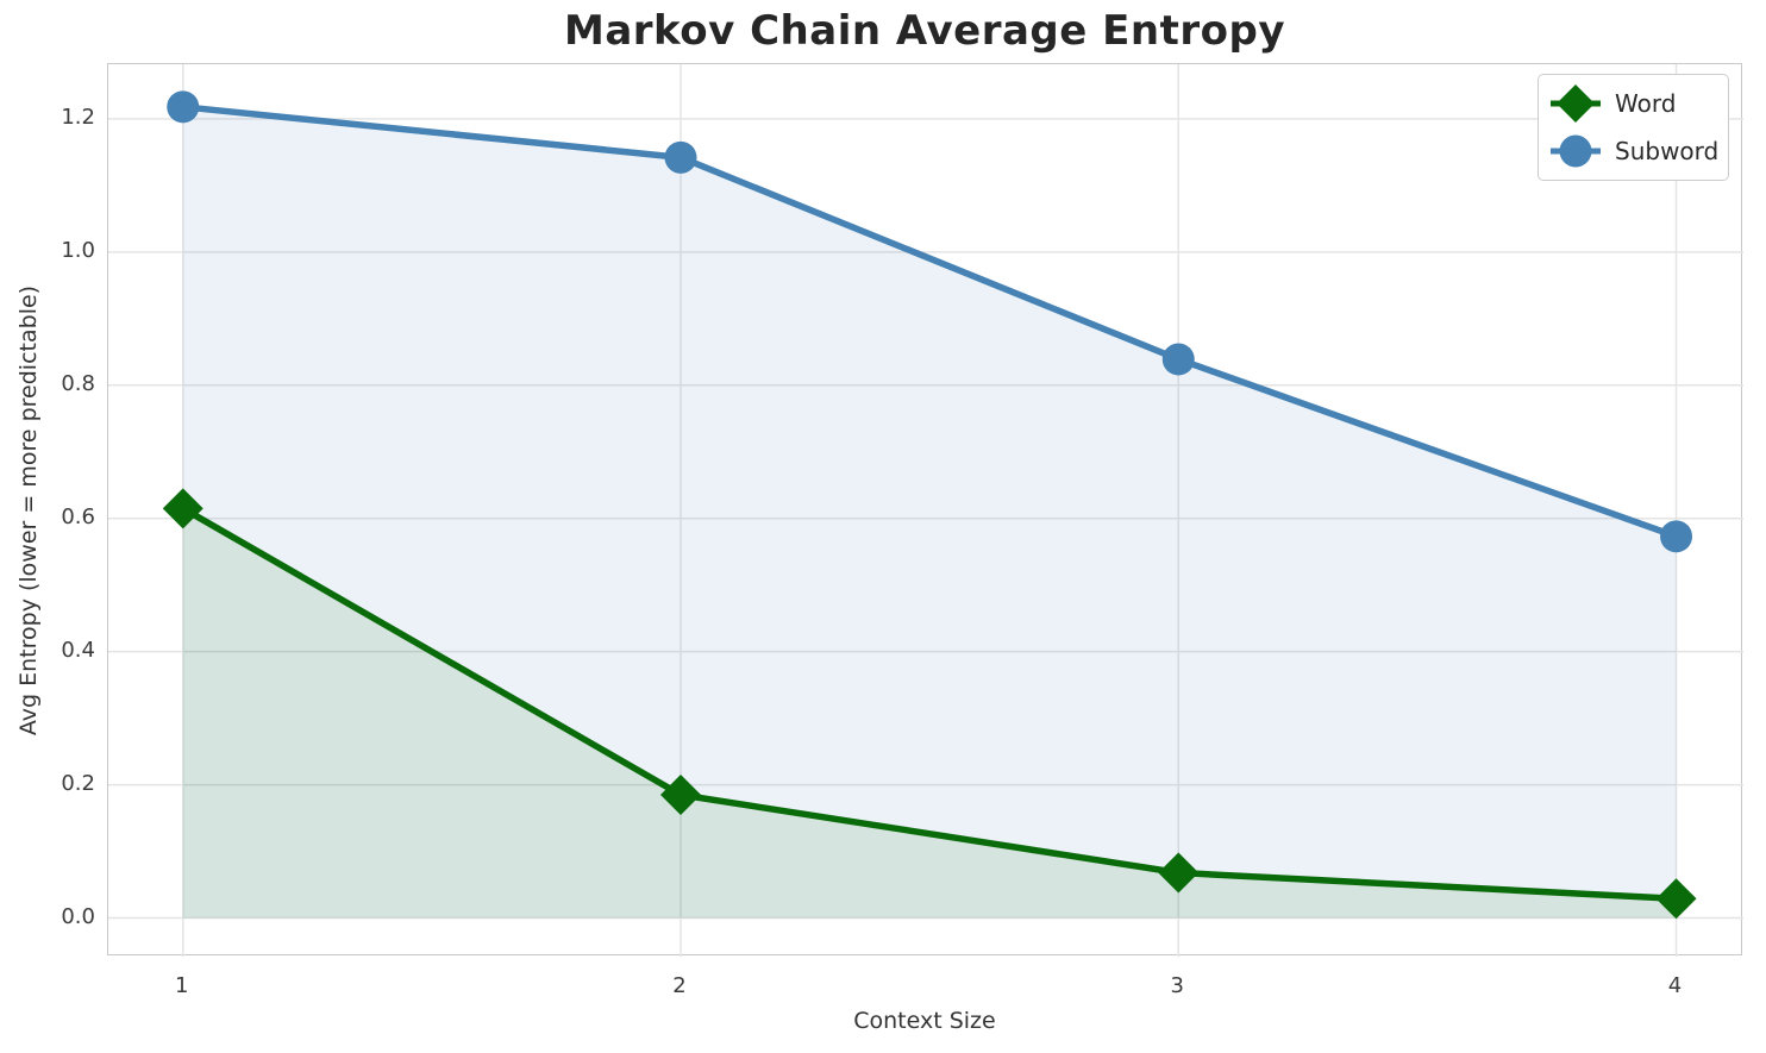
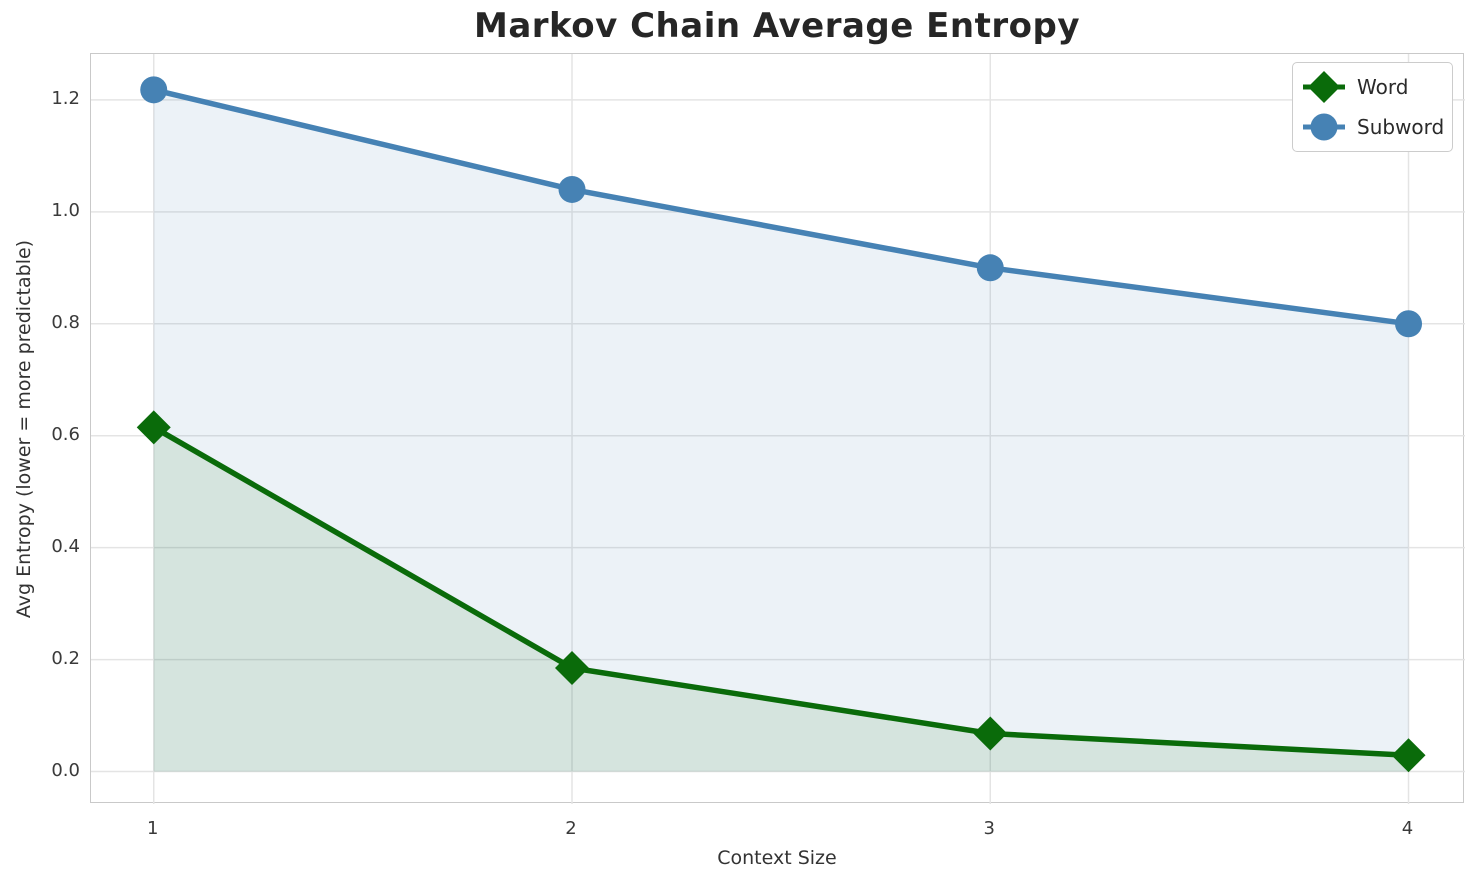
Subword/2: 1.14 -> 1.04
Subword/3: 0.84 -> 0.90
Subword/4: 0.57 -> 0.80
